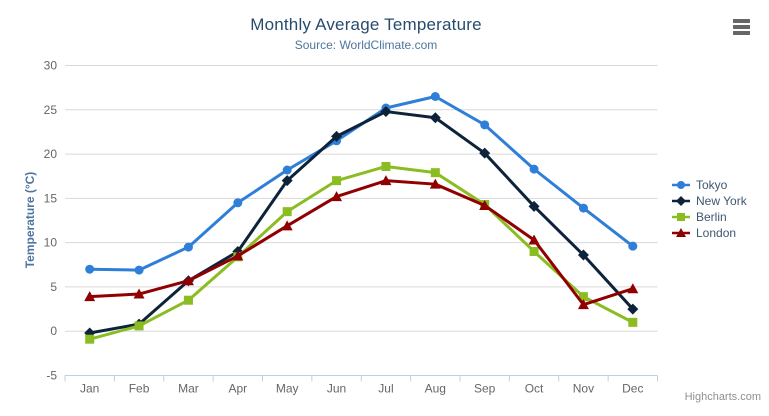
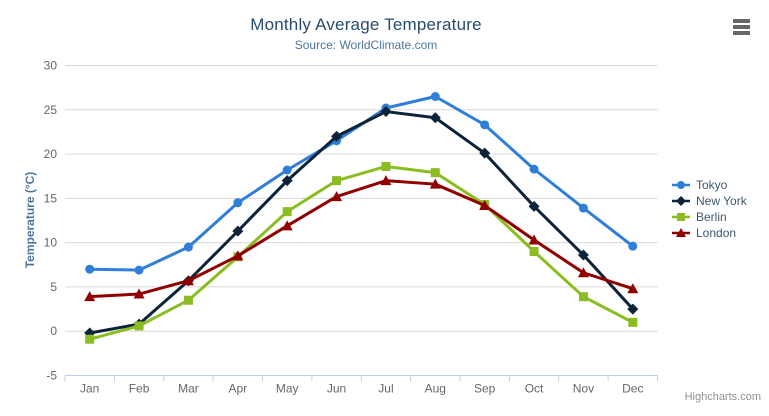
New York/Apr: 9 -> 11
London/Nov: 3 -> 7
